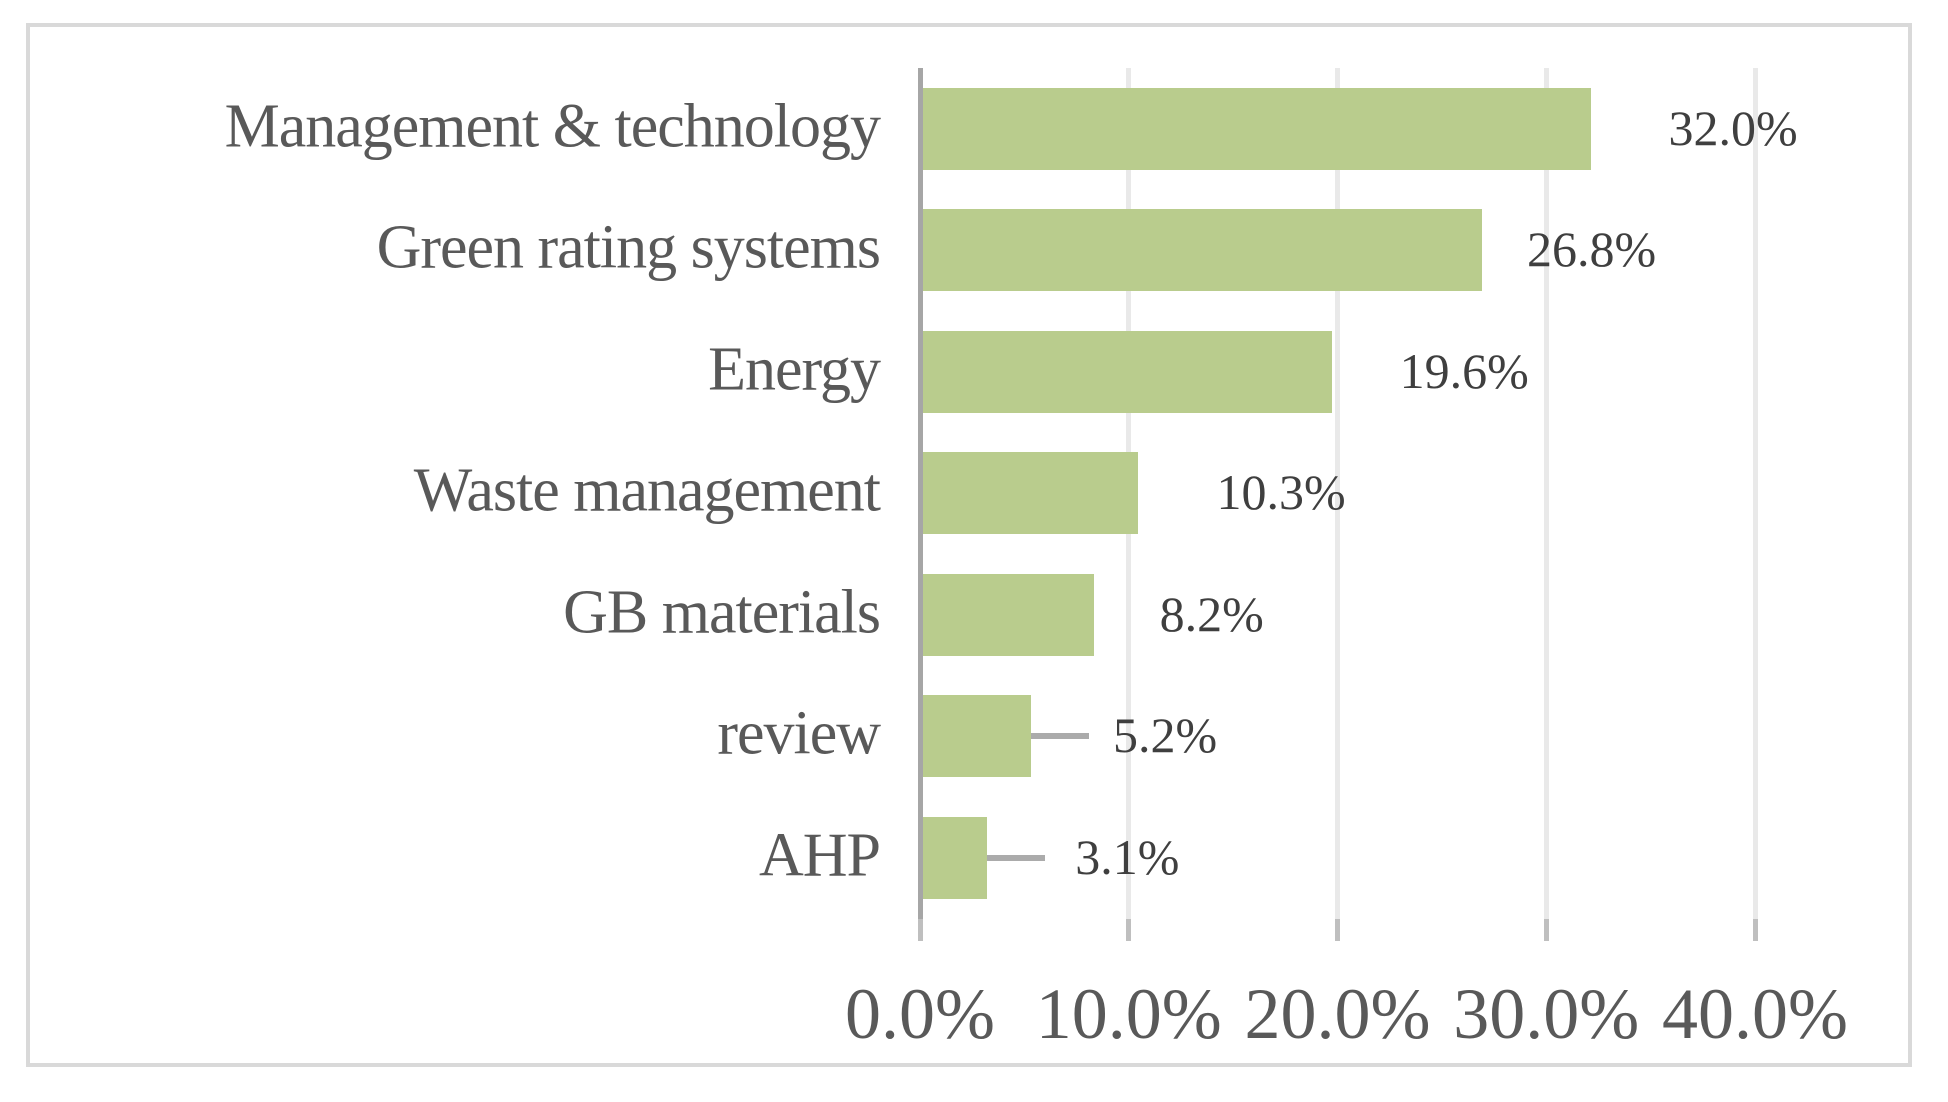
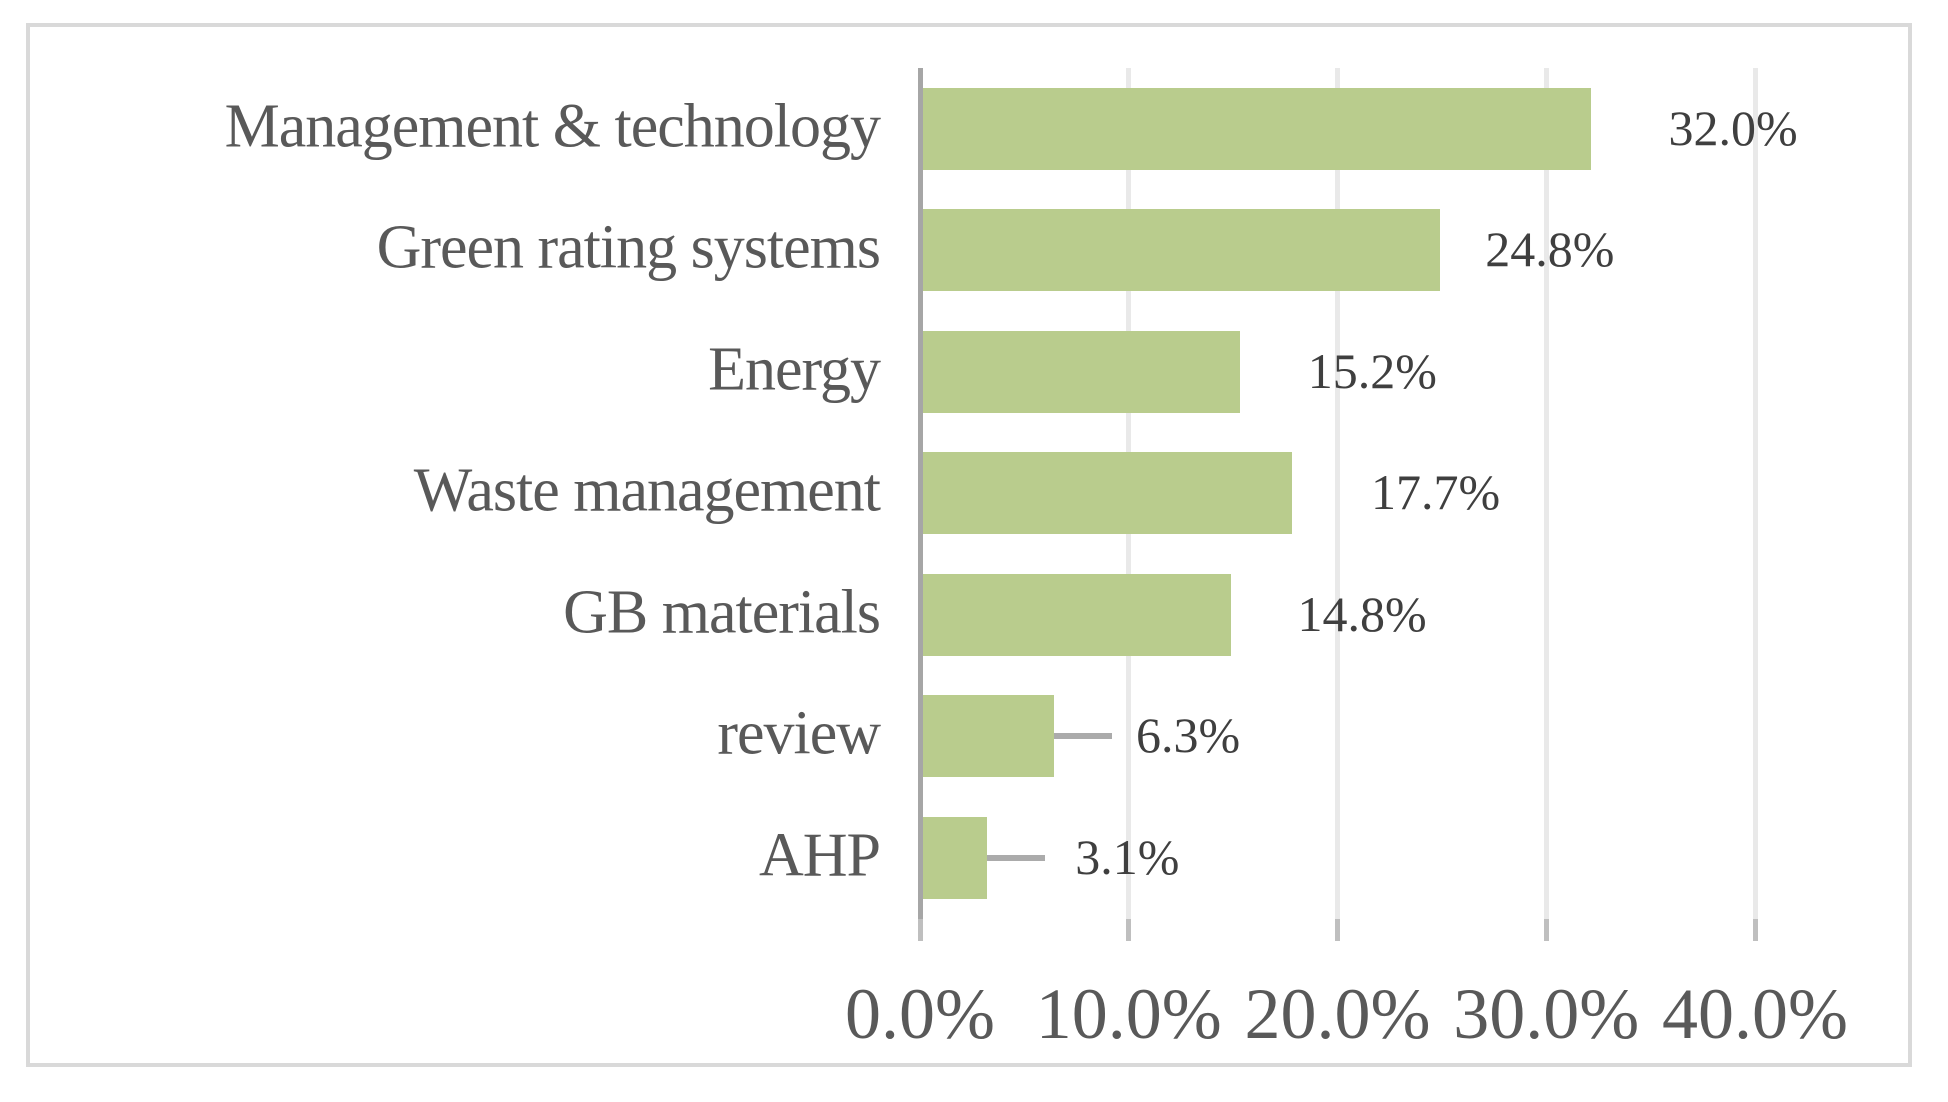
Green rating systems: 26.8% -> 24.8%
Energy: 19.6% -> 15.2%
Waste management: 10.3% -> 17.7%
GB materials: 8.2% -> 14.8%
review: 5.2% -> 6.3%
